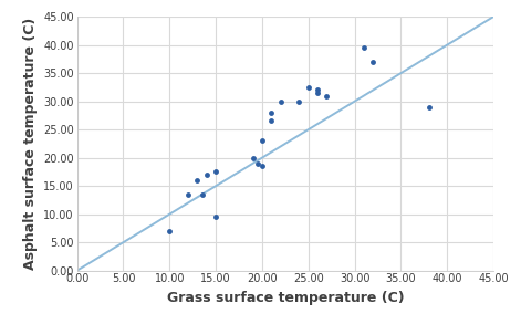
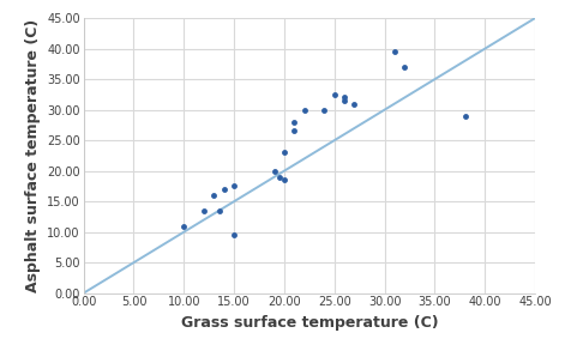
10.00: 7.0 -> 11.0
